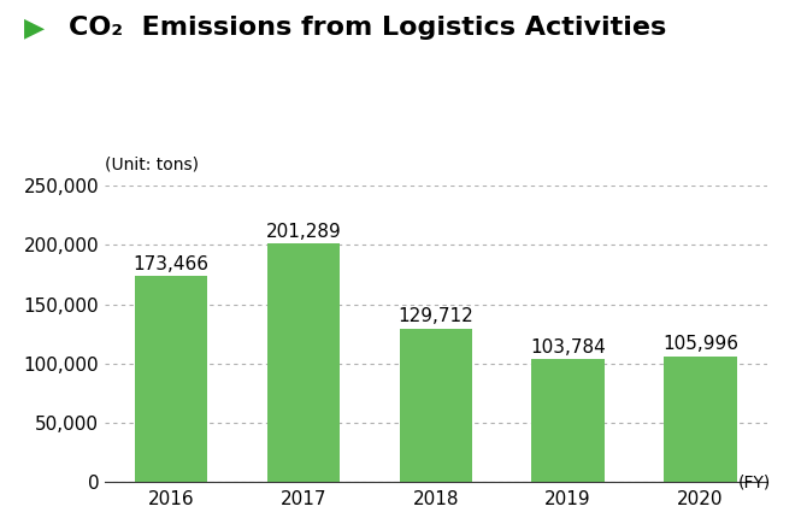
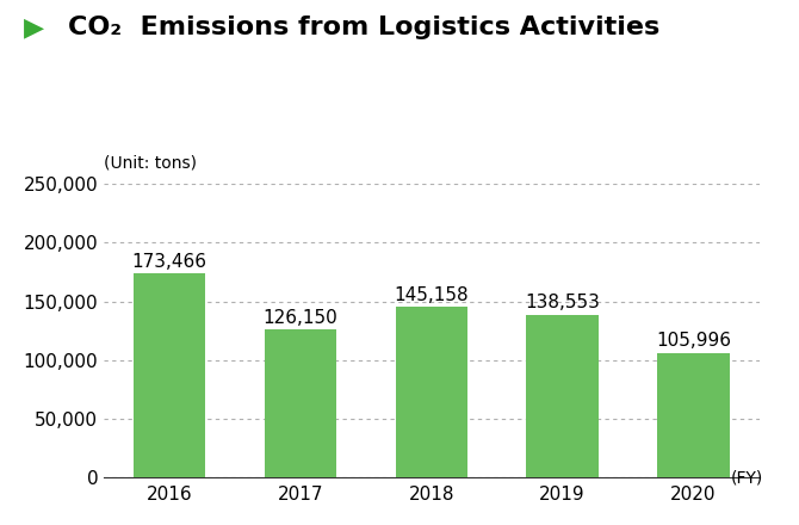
2017: 201,289 -> 126,150
2018: 129,712 -> 145,158
2019: 103,784 -> 138,553
